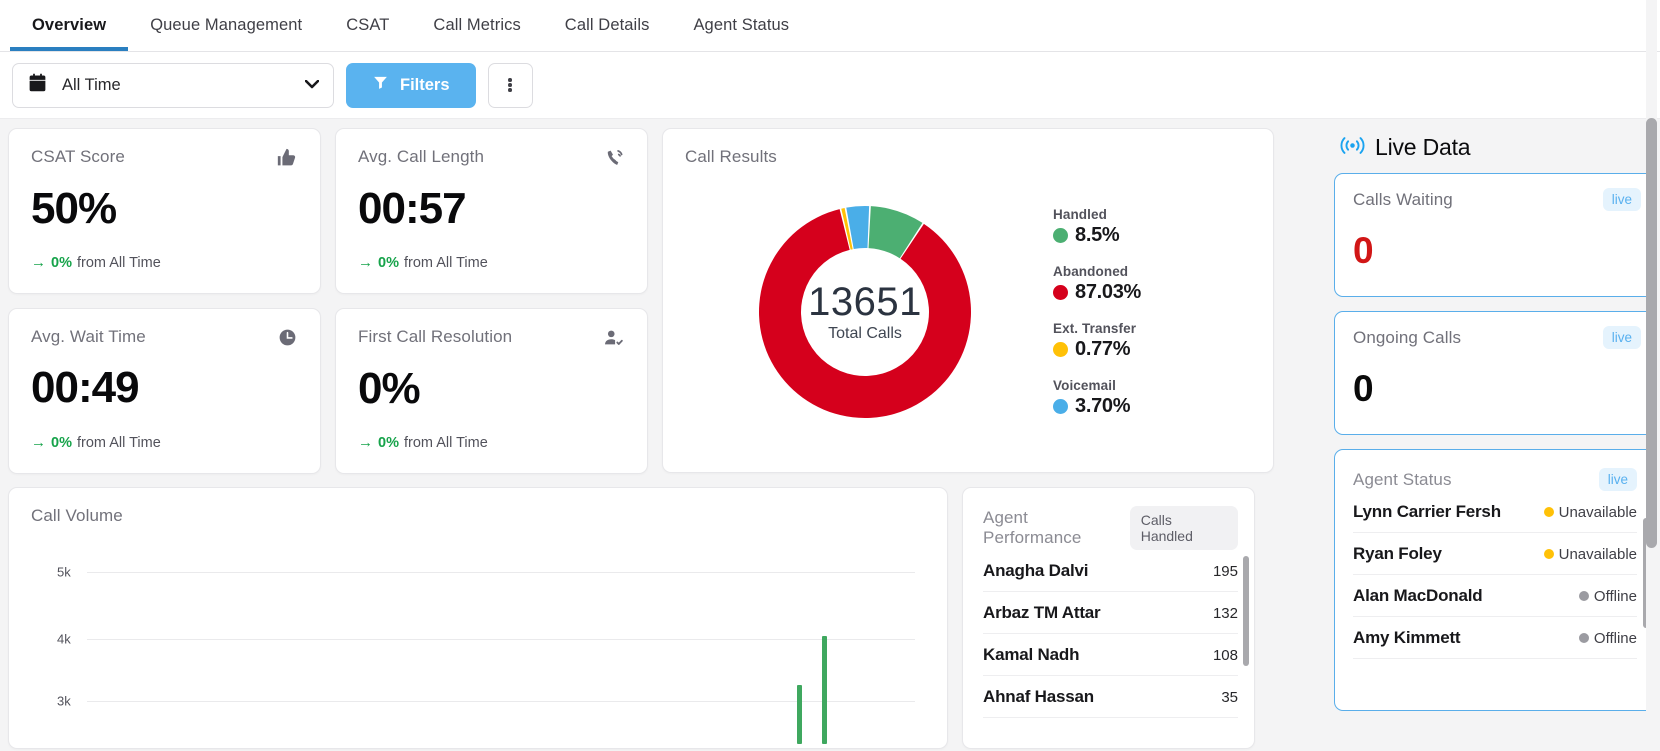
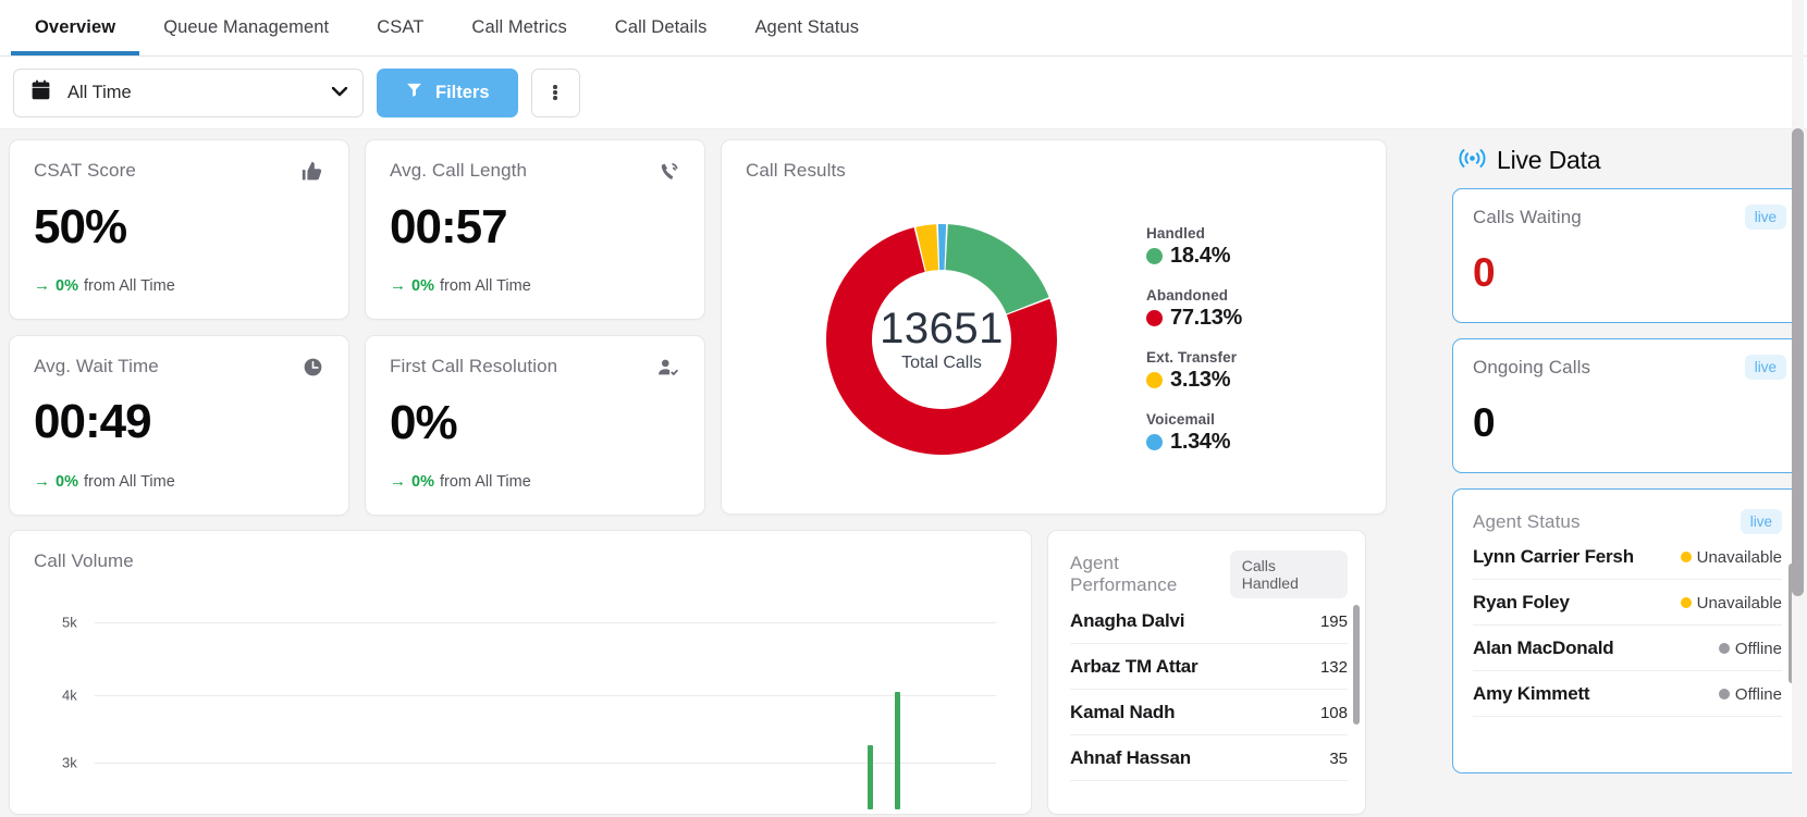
Call Results/Handled: 8.5% -> 18.4%
Call Results/Abandoned: 87.03% -> 77.13%
Call Results/Ext. Transfer: 0.77% -> 3.13%
Call Results/Voicemail: 3.70% -> 1.34%
